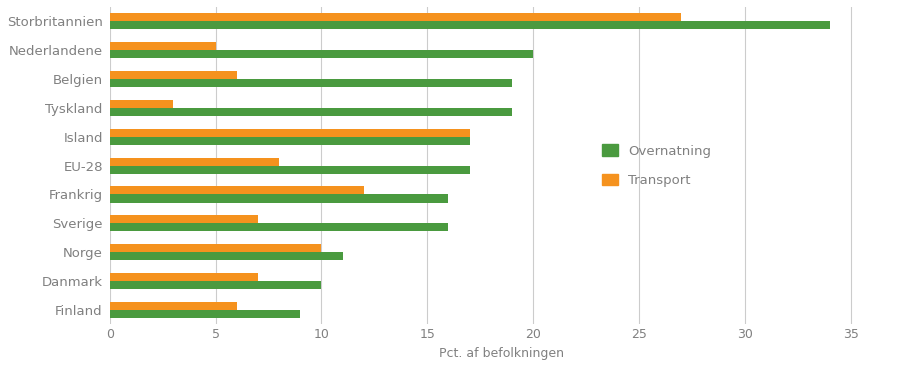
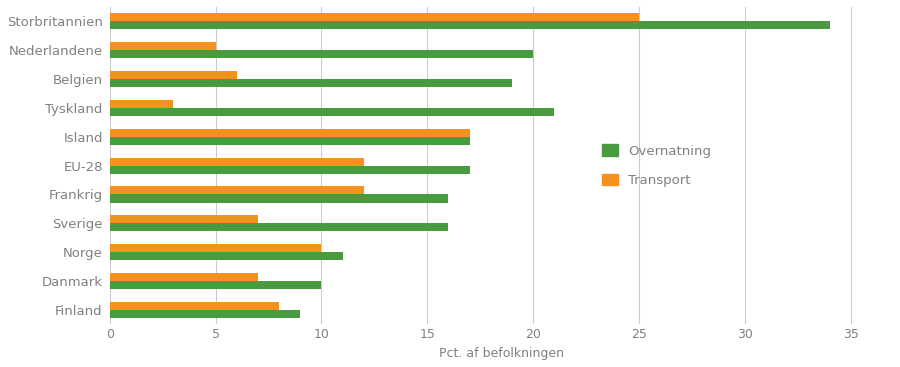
Transport/Storbritannien: 27 -> 25
Overnatning/Tyskland: 19 -> 21
Transport/EU-28: 8 -> 12
Transport/Finland: 6 -> 8
